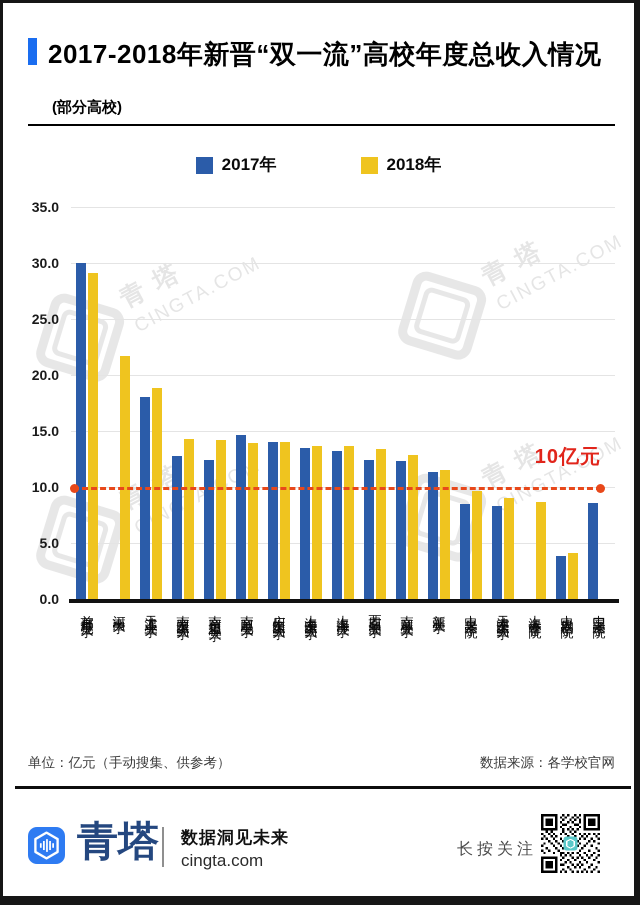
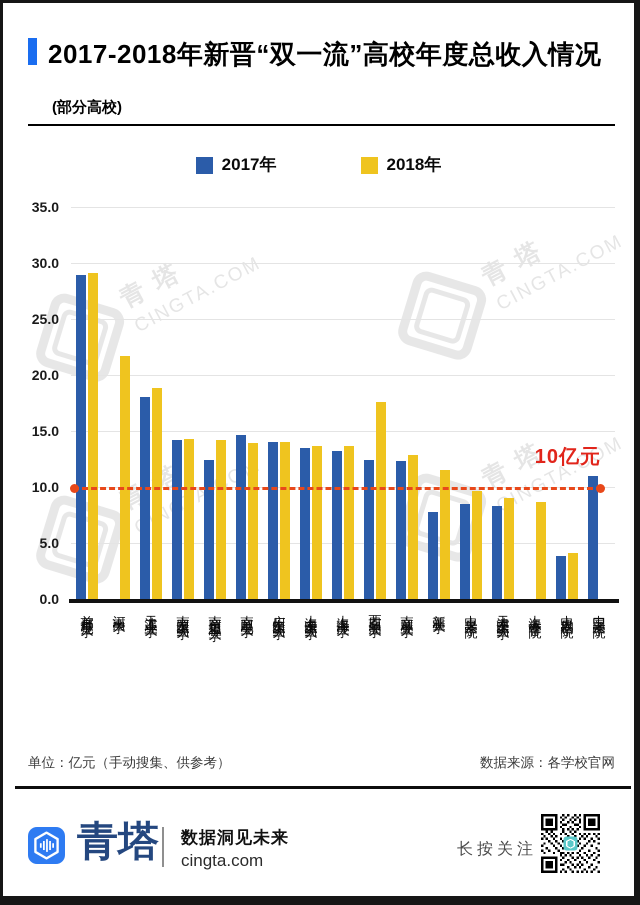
2017年/首都师范大学: 30.0 -> 28.9
2017年/南京中医药大学: 12.8 -> 14.2
2018年/西南石油大学: 13.4 -> 17.6
2017年/新疆大学: 11.3 -> 7.8
2017年/中国美术学院: 8.6 -> 11.0
